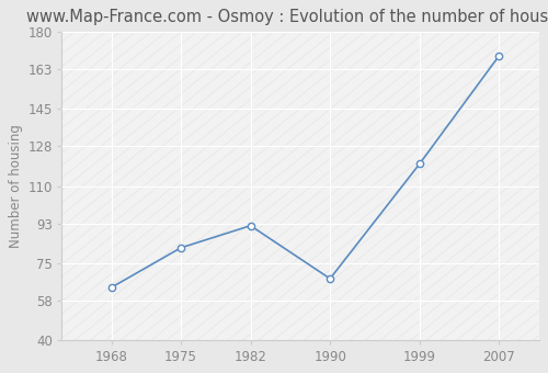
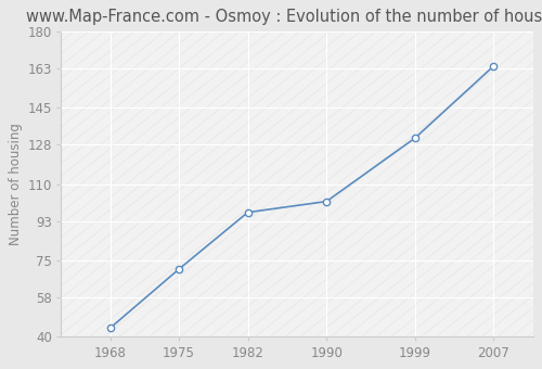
1968: 64 -> 44
1975: 82 -> 71
1982: 92 -> 97
1990: 68 -> 102
1999: 120 -> 131
2007: 169 -> 164
